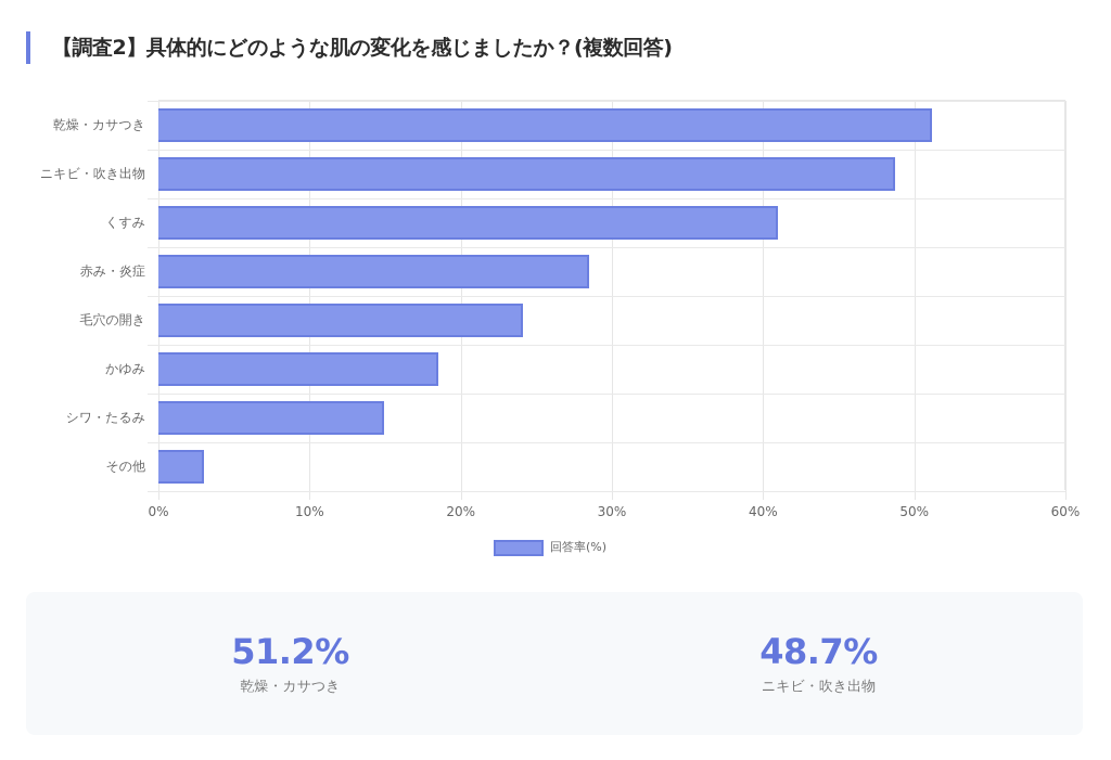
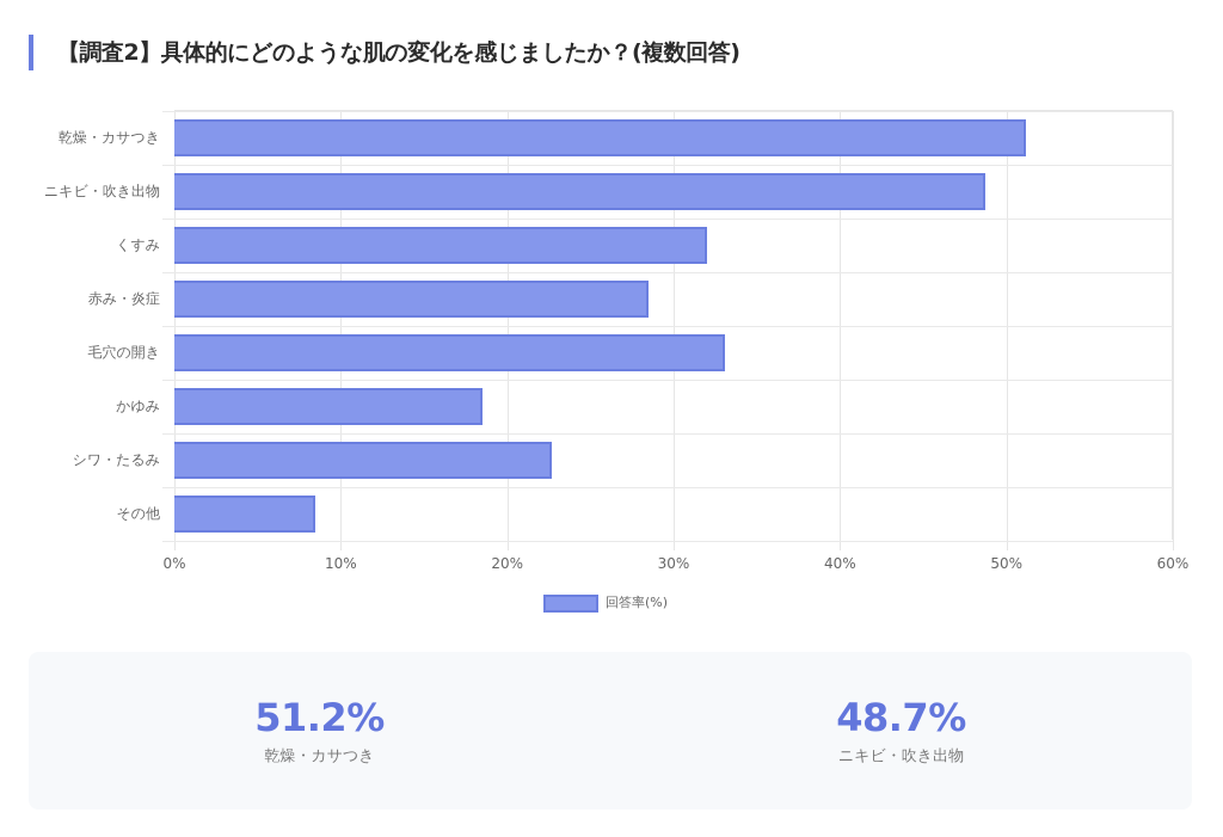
くすみ: 41.0% -> 32.0%
毛穴の開き: 24.1% -> 33.1%
シワ・たるみ: 14.9% -> 22.7%
その他: 3.0% -> 8.5%
